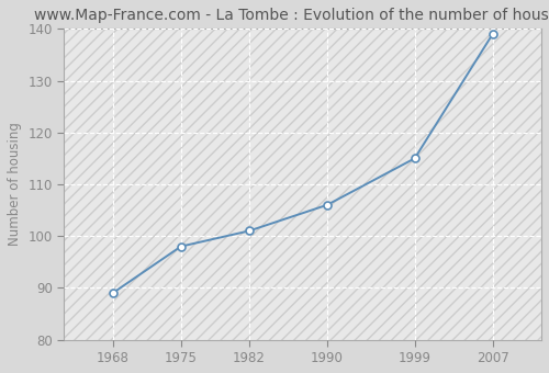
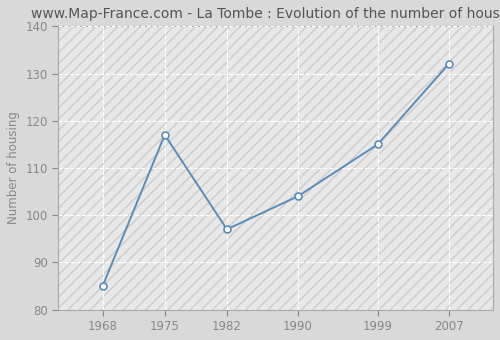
1968: 89 -> 85
1975: 98 -> 117
1982: 101 -> 97
1990: 106 -> 104
2007: 139 -> 132
